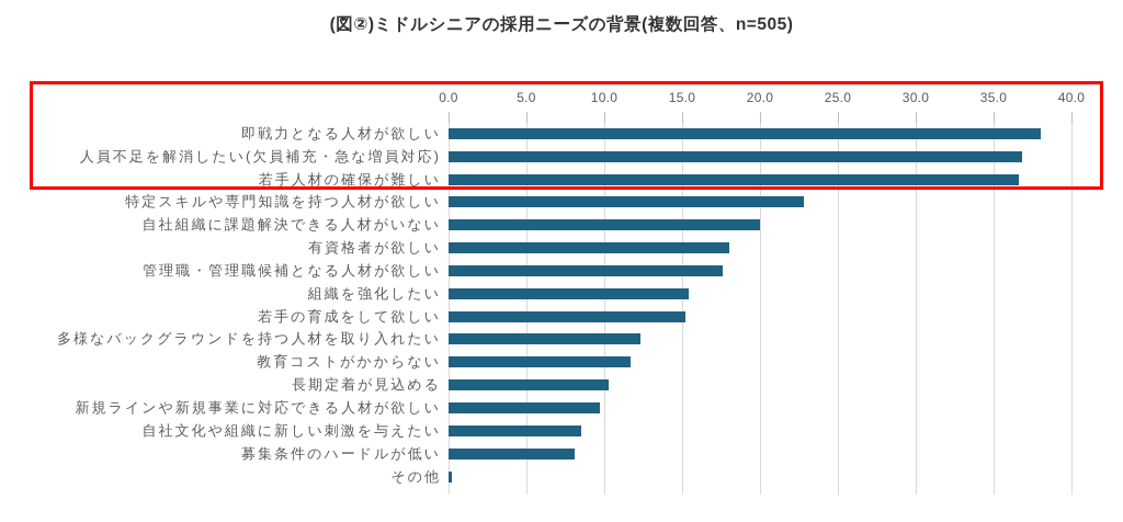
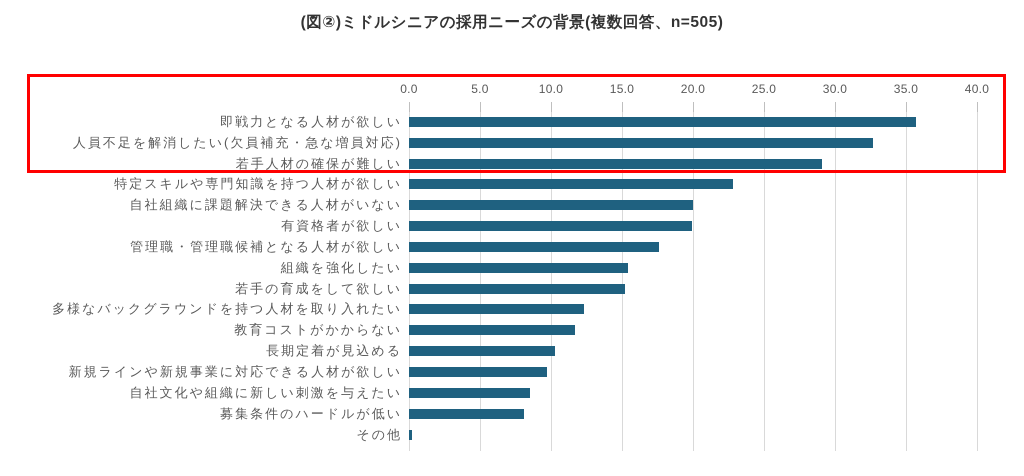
即戦力となる人材が欲しい: 38.0 -> 35.7
人員不足を解消したい(欠員補充・急な増員対応): 36.8 -> 32.7
若手人材の確保が難しい: 36.6 -> 29.1
有資格者が欲しい: 18.0 -> 19.9
